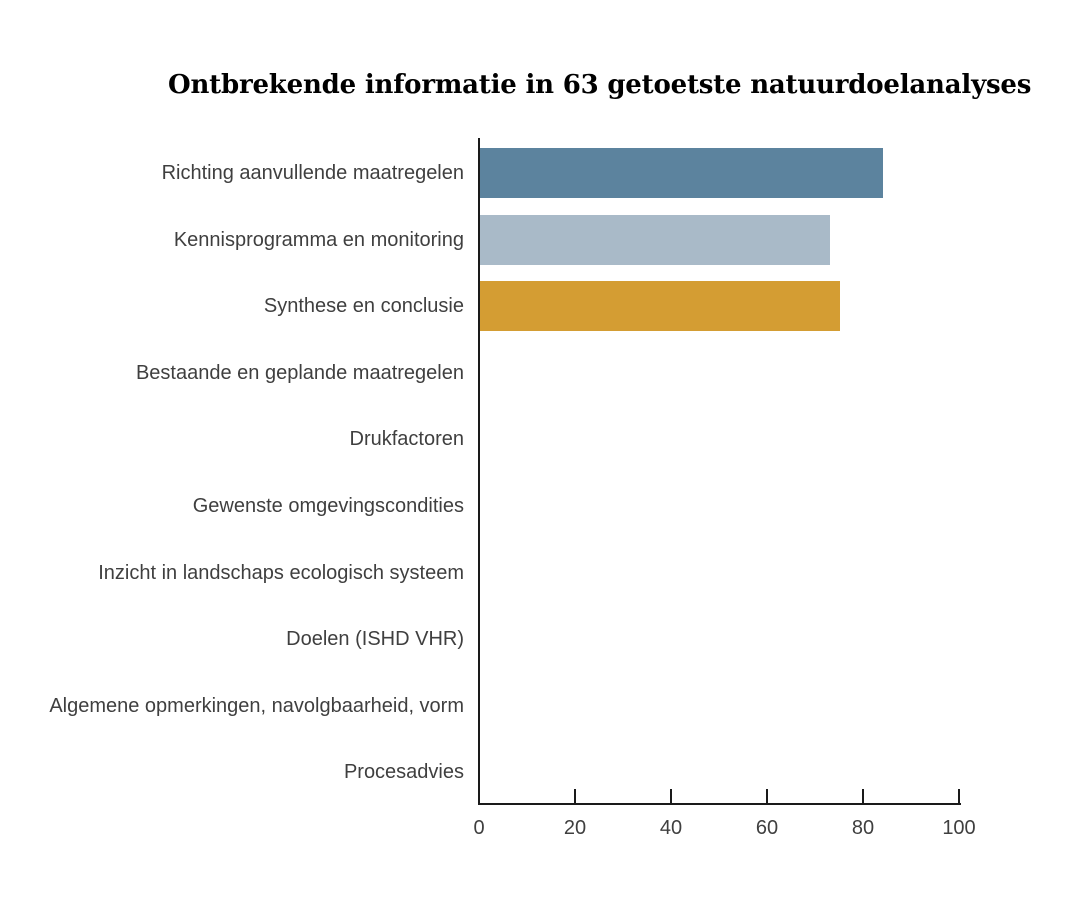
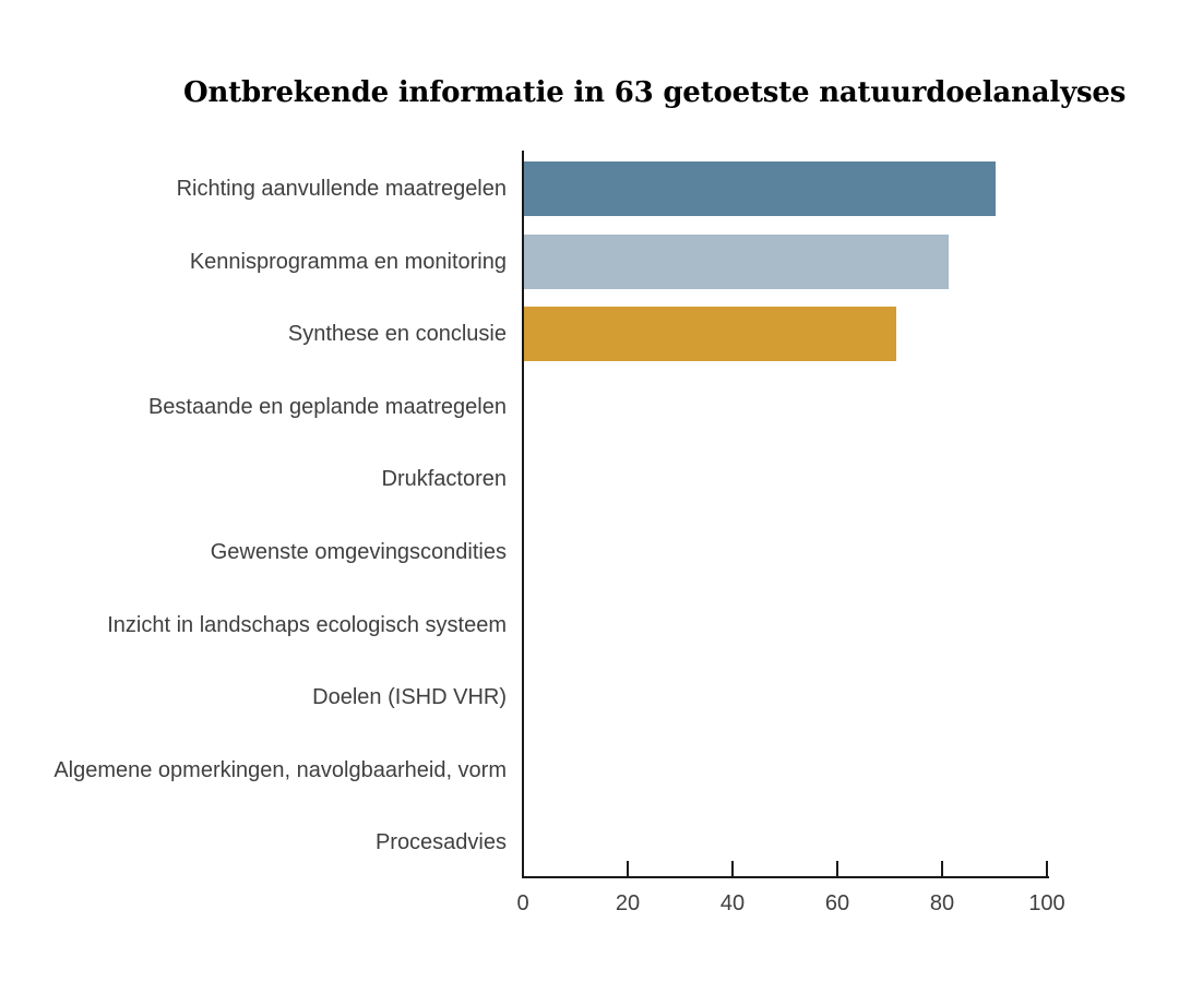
Richting aanvullende maatregelen: 84 -> 90
Kennisprogramma en monitoring: 73 -> 81
Synthese en conclusie: 75 -> 71
